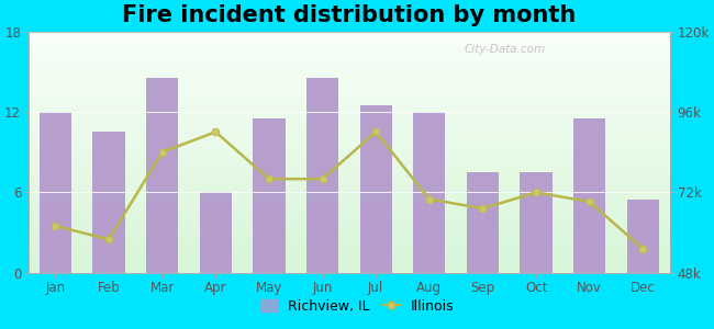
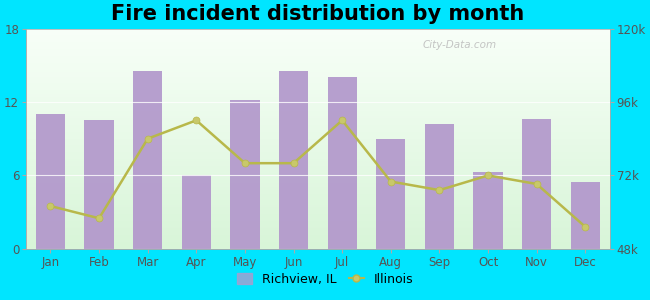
Richview, IL/Jan: 12.0 -> 11.0
Richview, IL/May: 11.5 -> 12.2
Richview, IL/Jul: 12.5 -> 14.0
Richview, IL/Aug: 12.0 -> 9.0
Richview, IL/Sep: 7.5 -> 10.2
Richview, IL/Oct: 7.5 -> 6.3
Richview, IL/Nov: 11.5 -> 10.6
